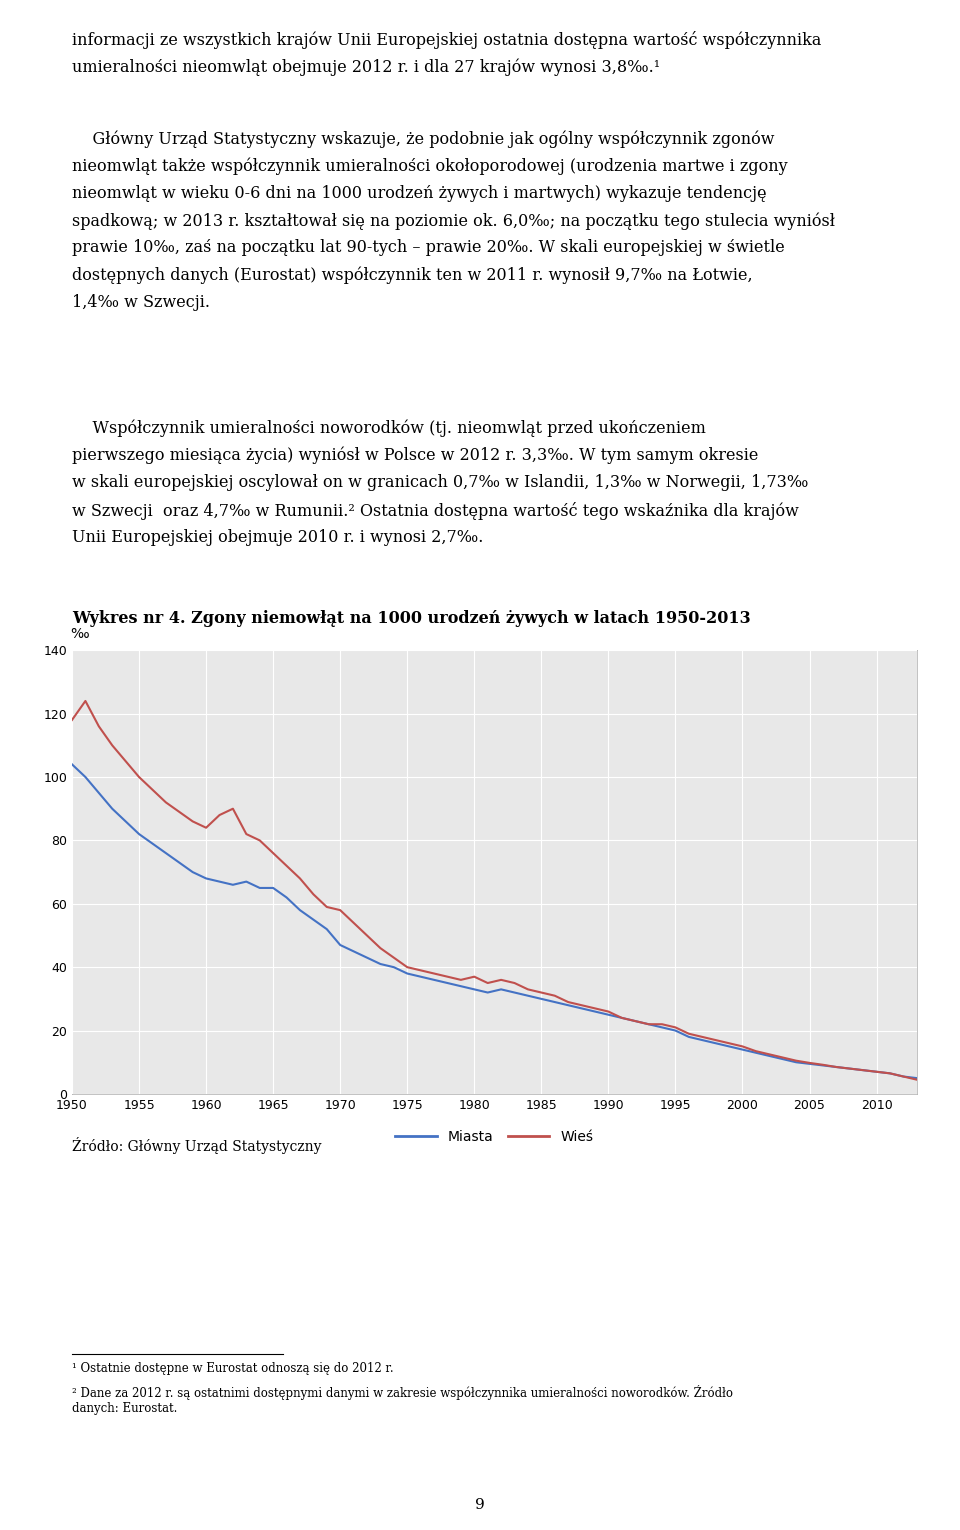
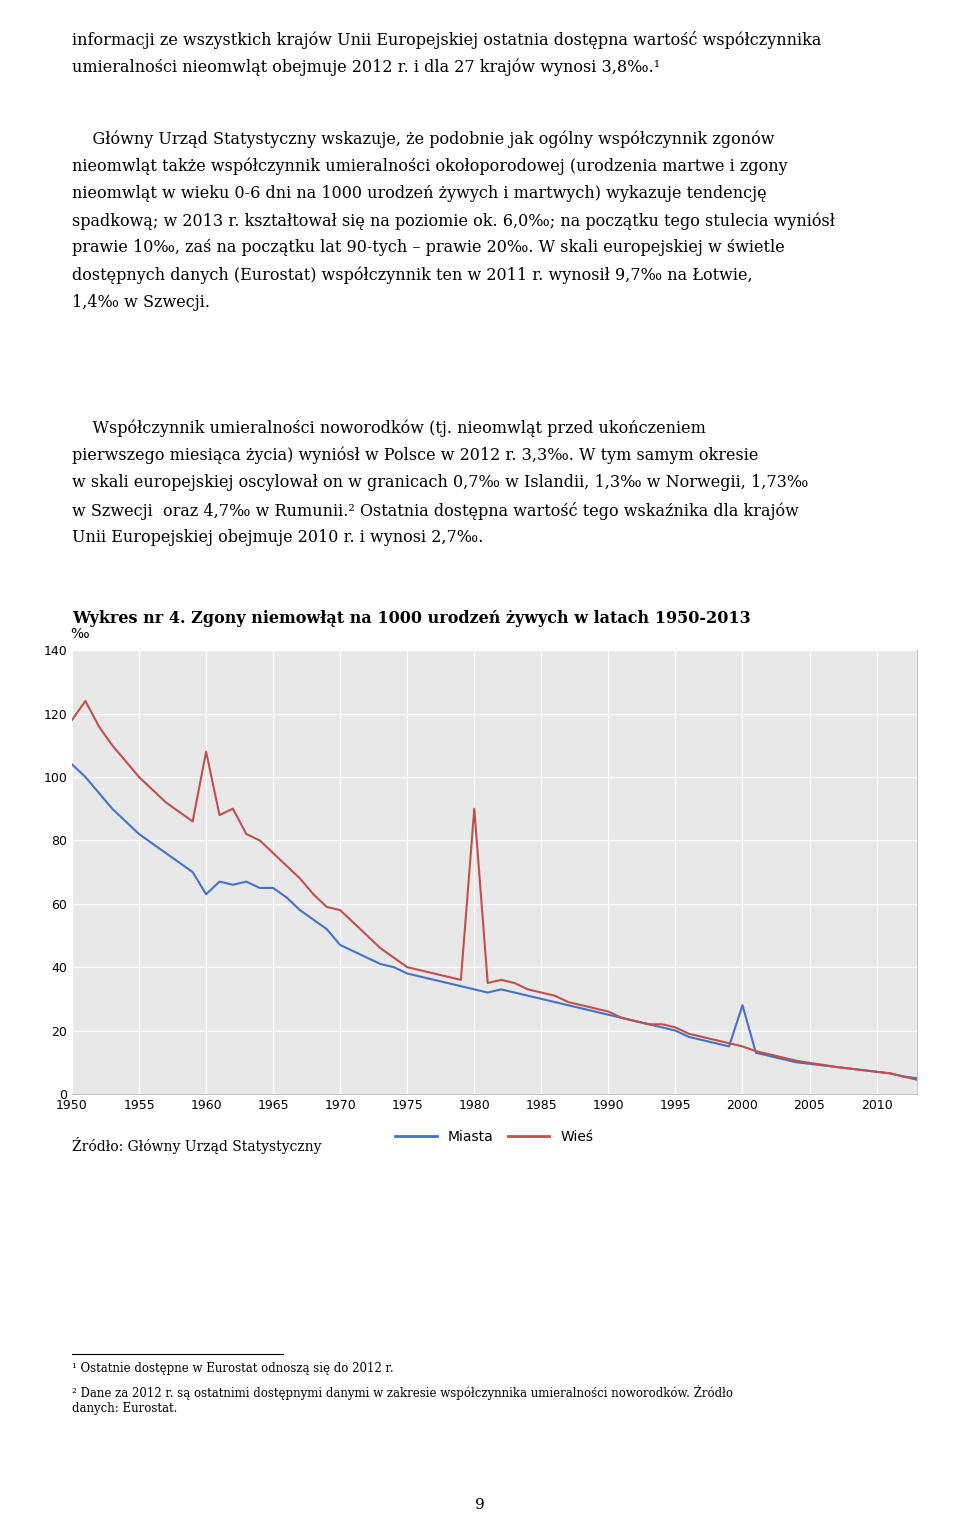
Miasta/1960: 68.0 -> 63.0
Wieś/1960: 84.0 -> 108.0
Wieś/1980: 37.0 -> 90.0
Miasta/2000: 14.0 -> 28.0
